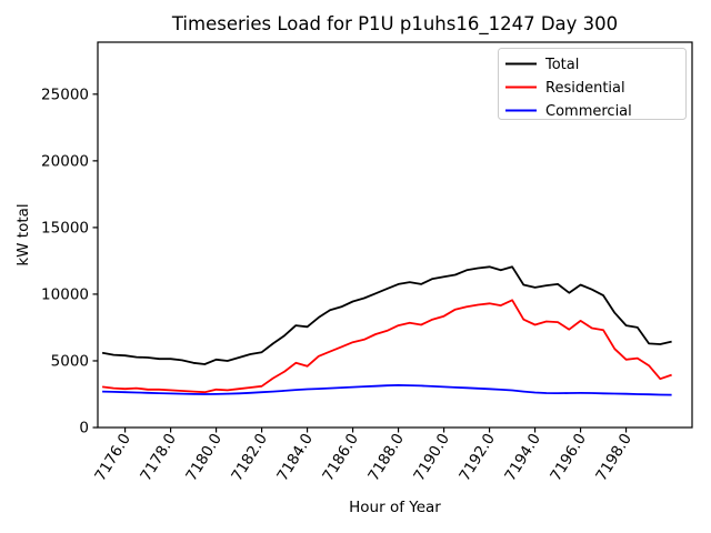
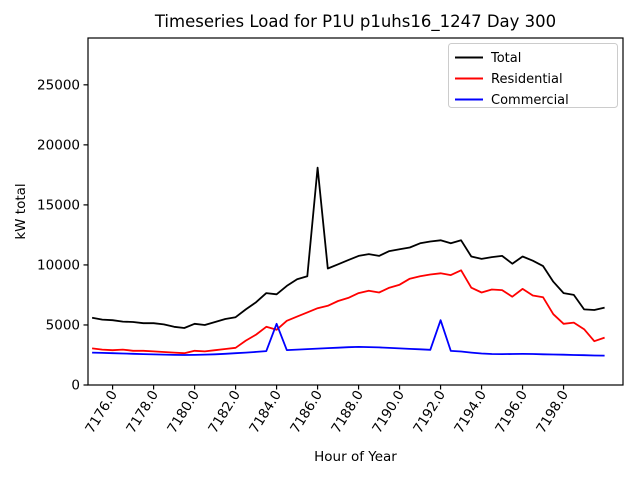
Commercial/7184.0: 2900 -> 5100
Total/7186.0: 9400 -> 18100
Commercial/7192.0: 2900 -> 5400
